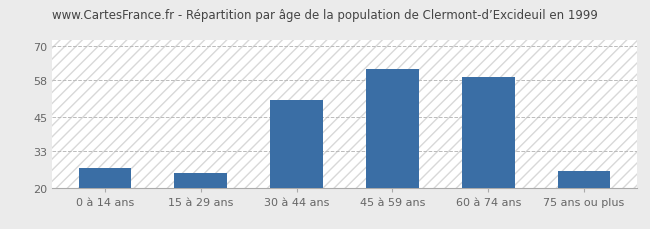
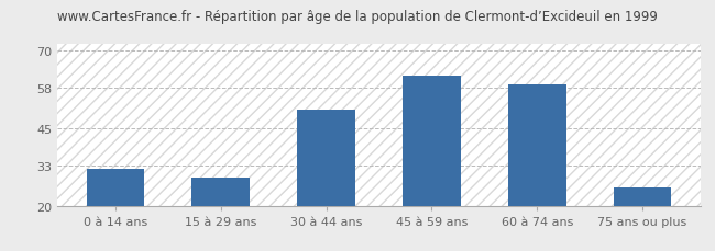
0 à 14 ans: 27 -> 32
15 à 29 ans: 25 -> 29
